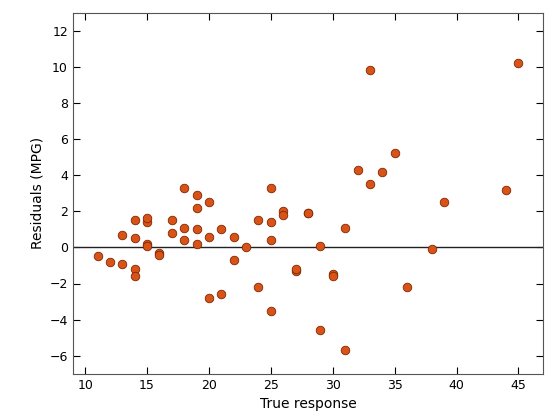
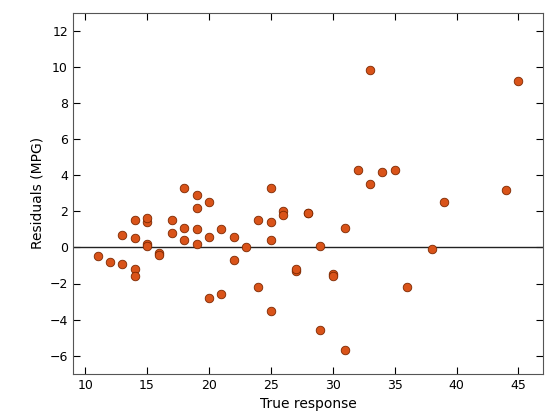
35: 5.2 -> 4.3
45: 10.2 -> 9.2
